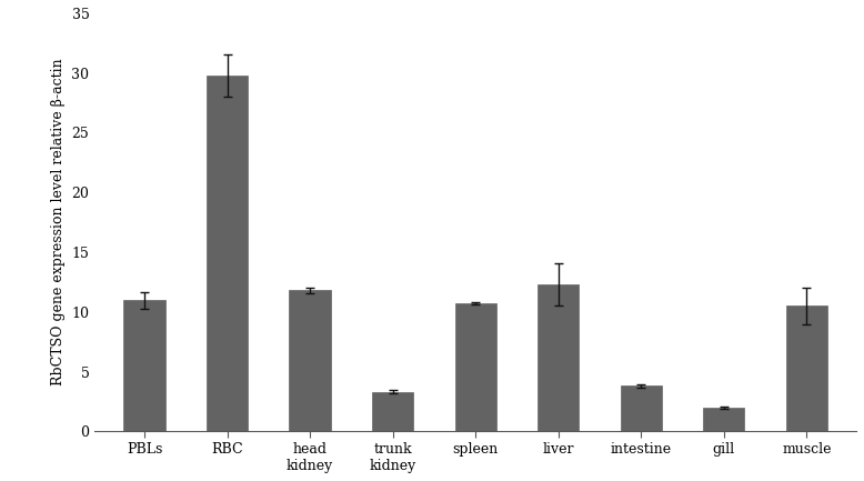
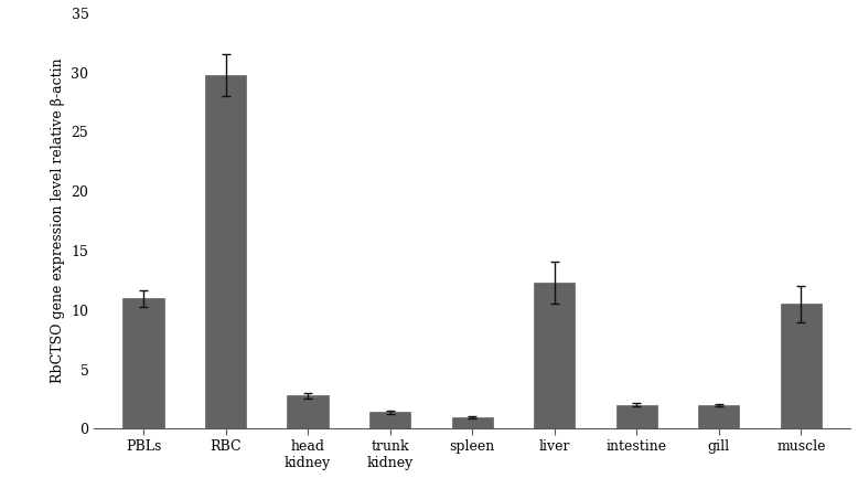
head kidney: 11.8 -> 2.8
trunk kidney: 3.3 -> 1.4
spleen: 10.7 -> 1.0
intestine: 3.8 -> 2.0
